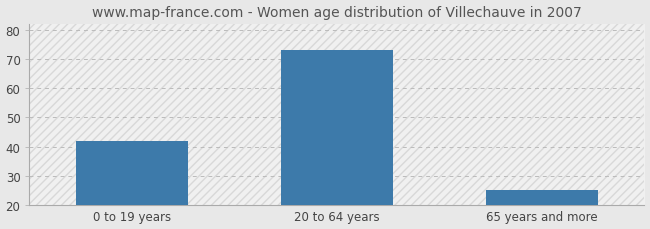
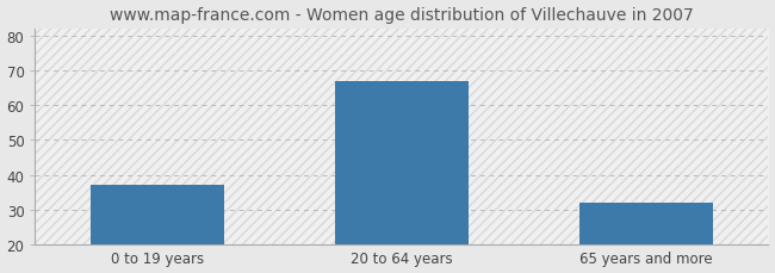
0 to 19 years: 42 -> 37
20 to 64 years: 73 -> 67
65 years and more: 25 -> 32
